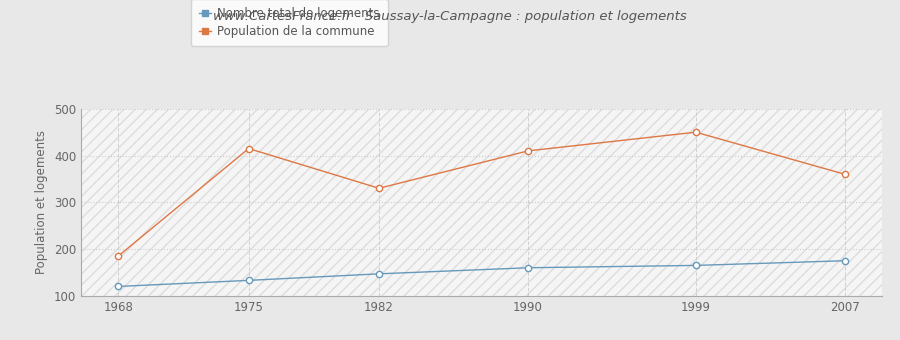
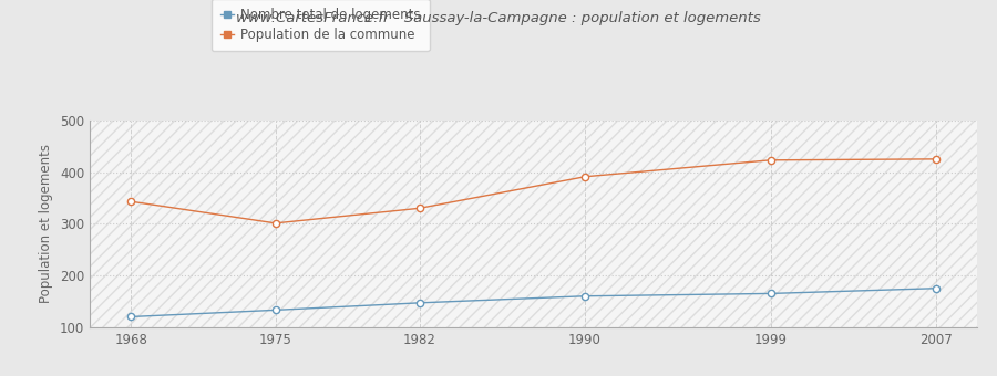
Population de la commune/1968: 185 -> 343
Population de la commune/1975: 415 -> 301
Population de la commune/1990: 410 -> 391
Population de la commune/1999: 450 -> 423
Population de la commune/2007: 360 -> 425
